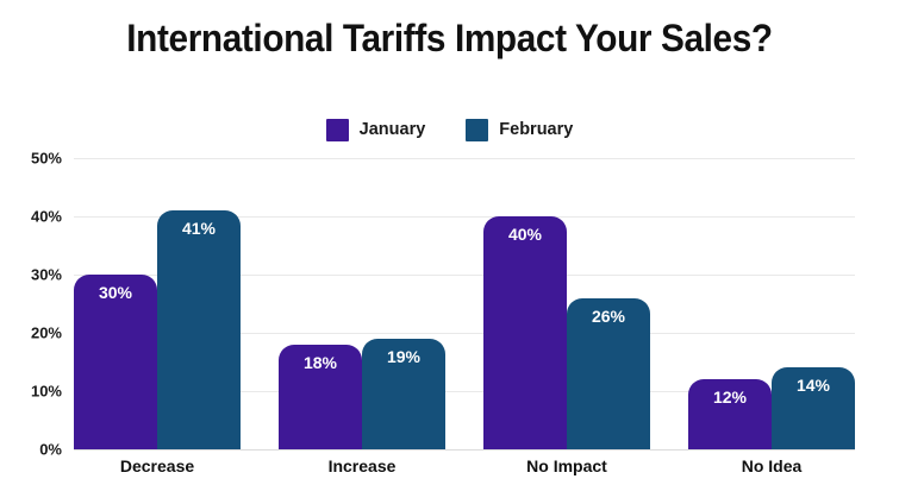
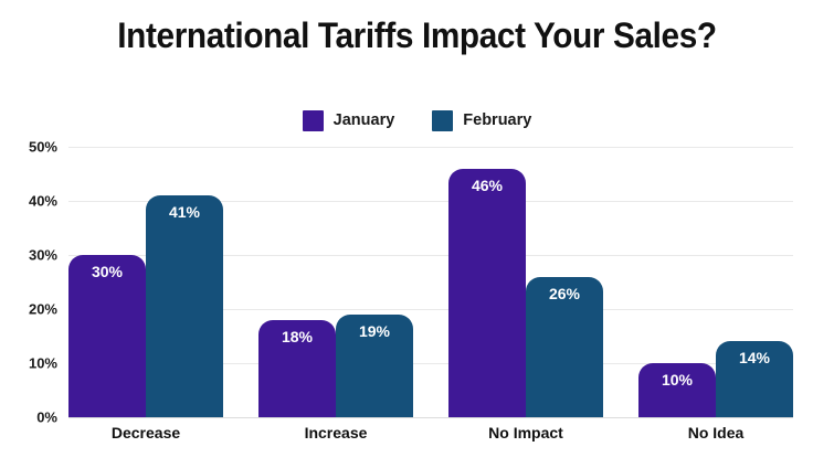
January/No Impact: 40% -> 46%
January/No Idea: 12% -> 10%
